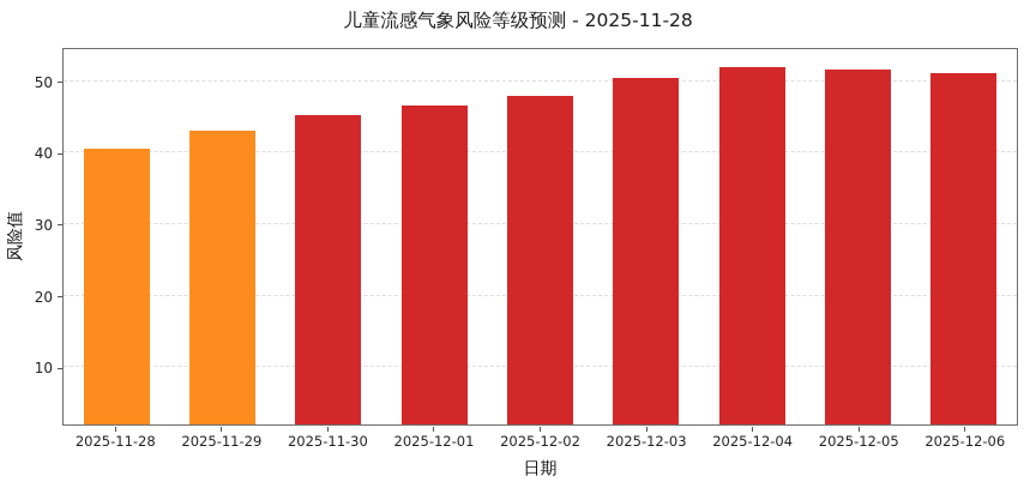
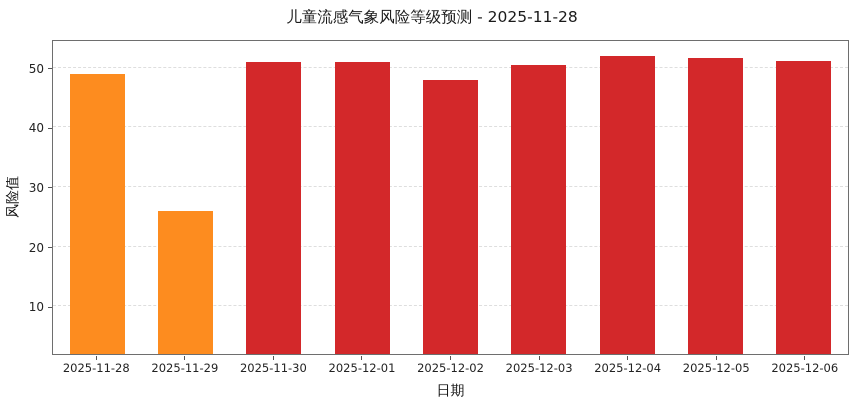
2025-11-28: 40 -> 49
2025-11-29: 43 -> 26
2025-11-30: 45 -> 51
2025-12-01: 47 -> 51
